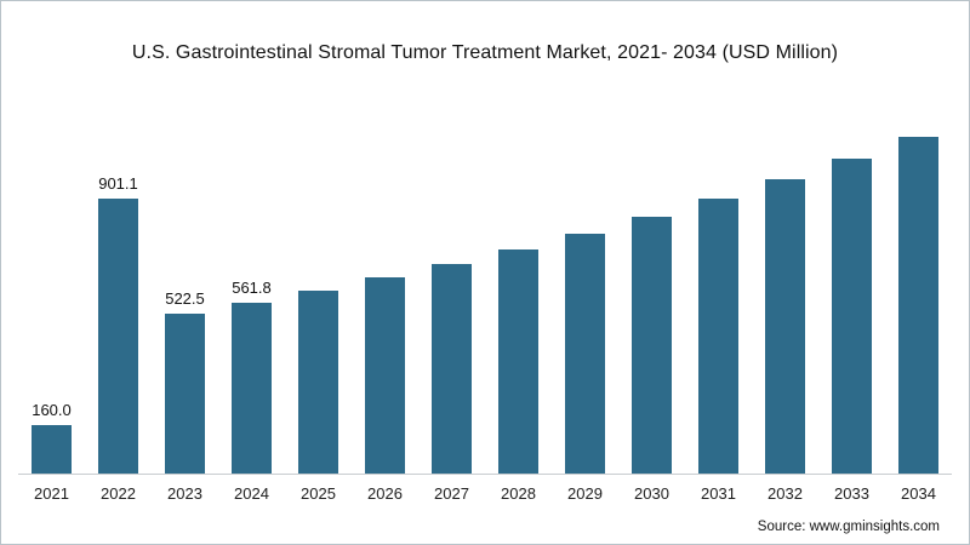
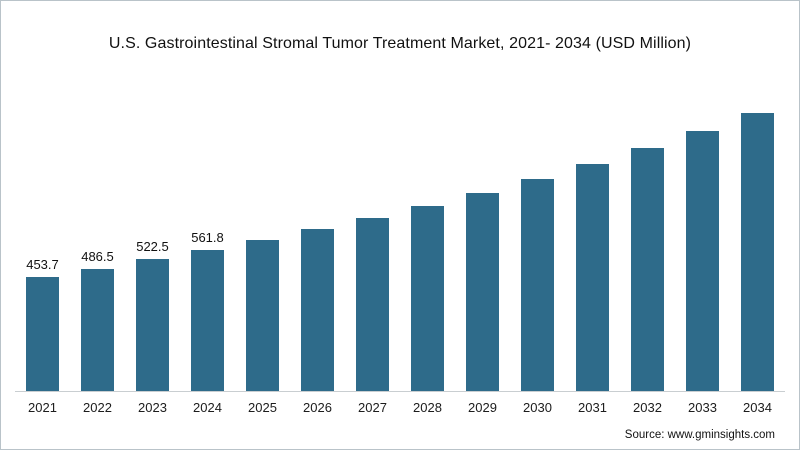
2021: 160.0 -> 453.7
2022: 901.1 -> 486.5
